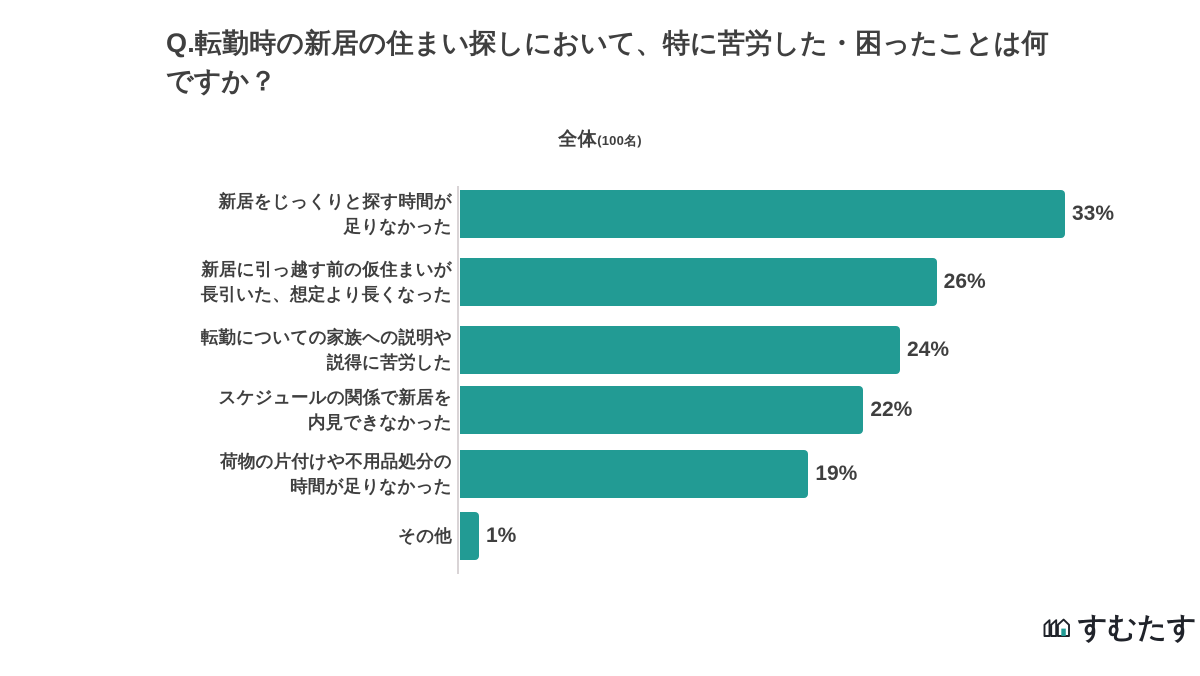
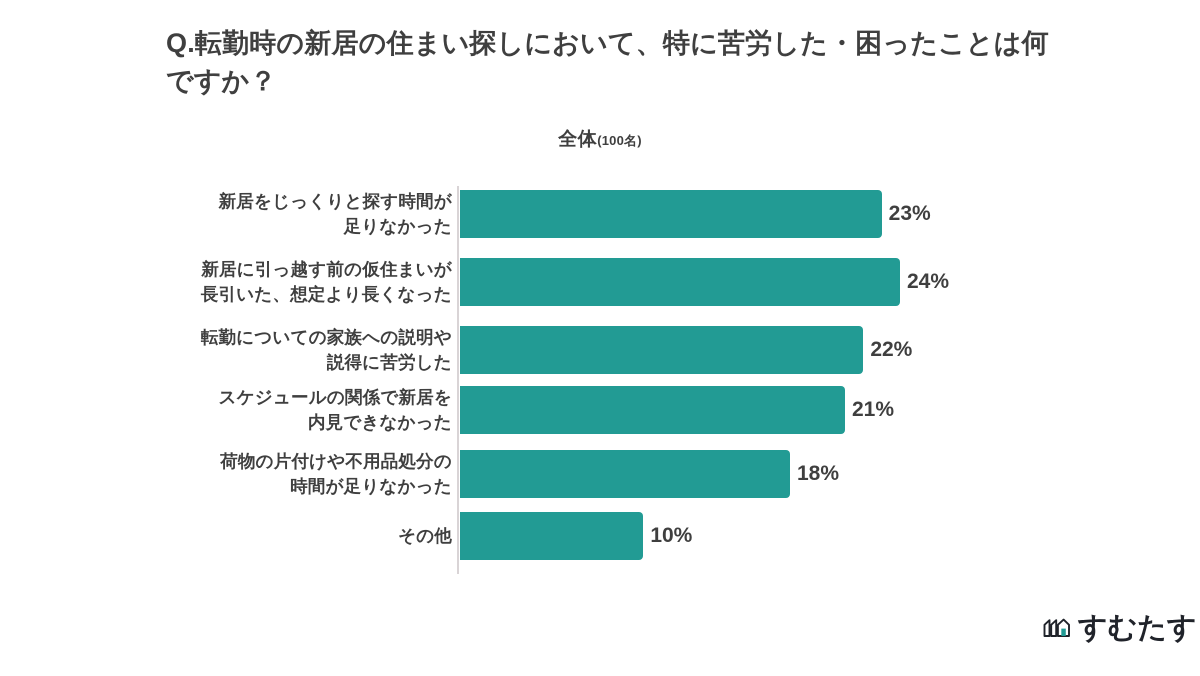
新居をじっくりと探す時間が 足りなかった: 33% -> 23%
新居に引っ越す前の仮住まいが 長引いた、想定より長くなった: 26% -> 24%
転勤についての家族への説明や 説得に苦労した: 24% -> 22%
スケジュールの関係で新居を 内見できなかった: 22% -> 21%
荷物の片付けや不用品処分の 時間が足りなかった: 19% -> 18%
その他: 1% -> 10%
